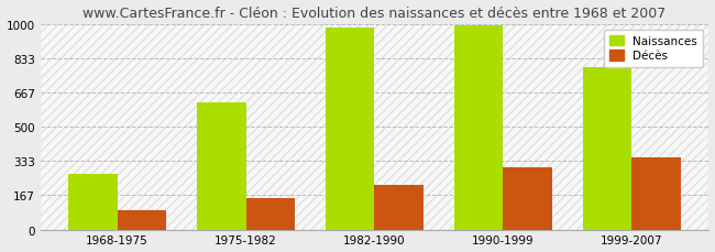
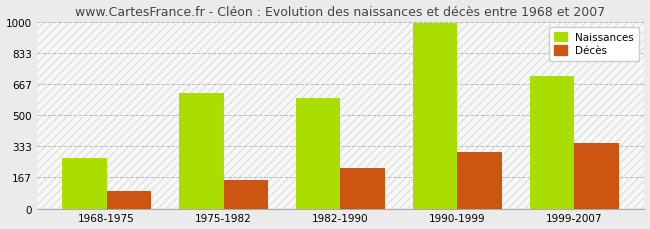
Naissances/1982-1990: 980 -> 590
Naissances/1999-2007: 790 -> 710
